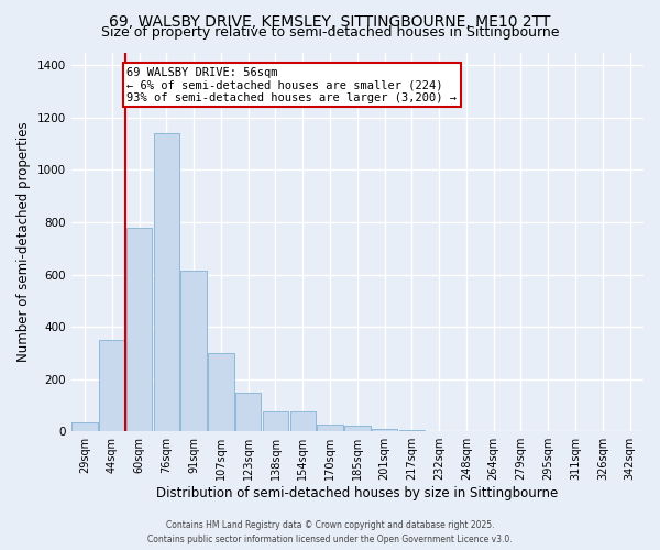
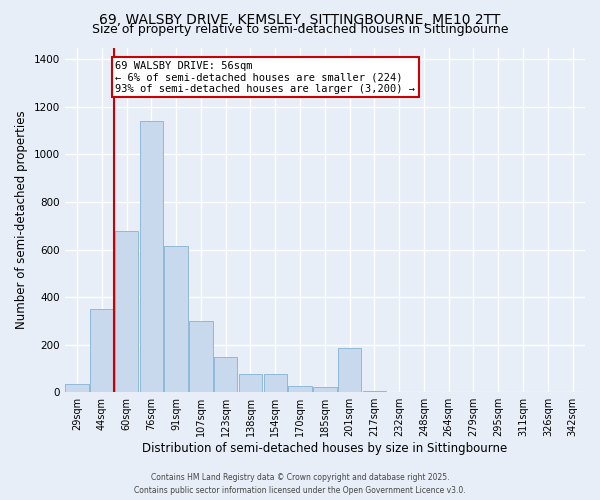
60sqm: 780 -> 680
201sqm: 10 -> 185
